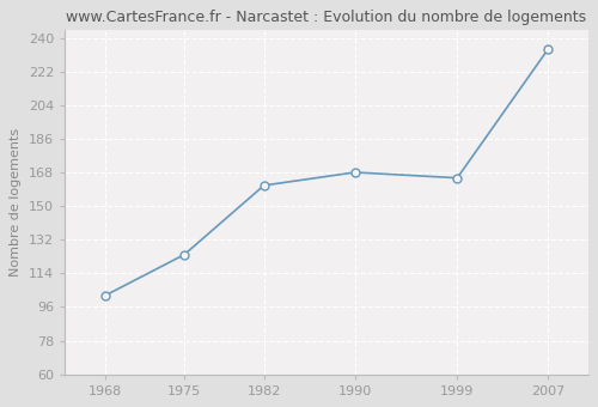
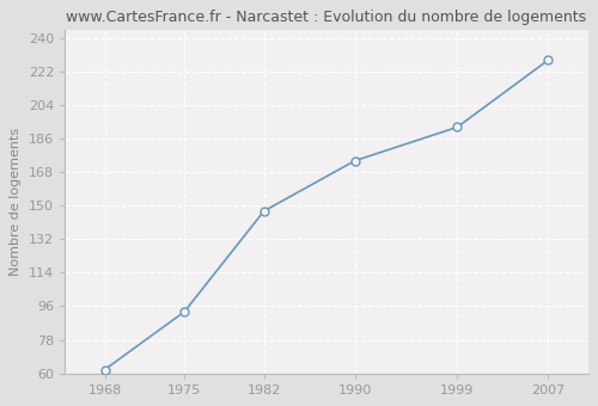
1968: 102 -> 62
1975: 124 -> 93
1982: 161 -> 147
1990: 168 -> 174
1999: 165 -> 192
2007: 234 -> 228
